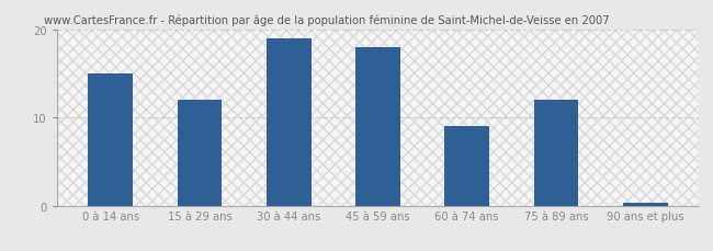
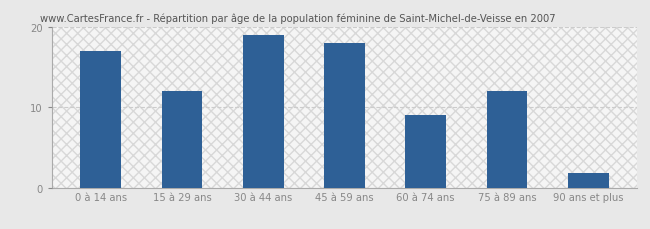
0 à 14 ans: 15.0 -> 17.0
90 ans et plus: 0.3 -> 1.8
